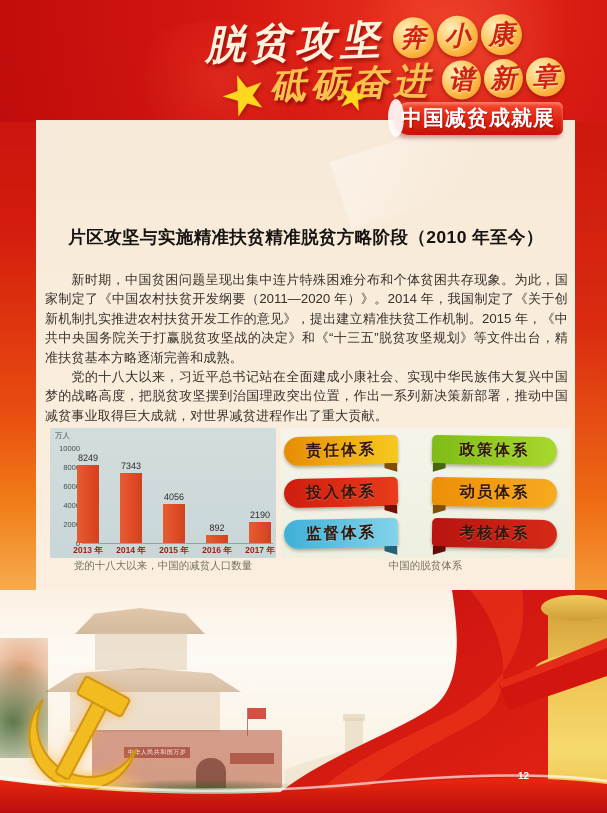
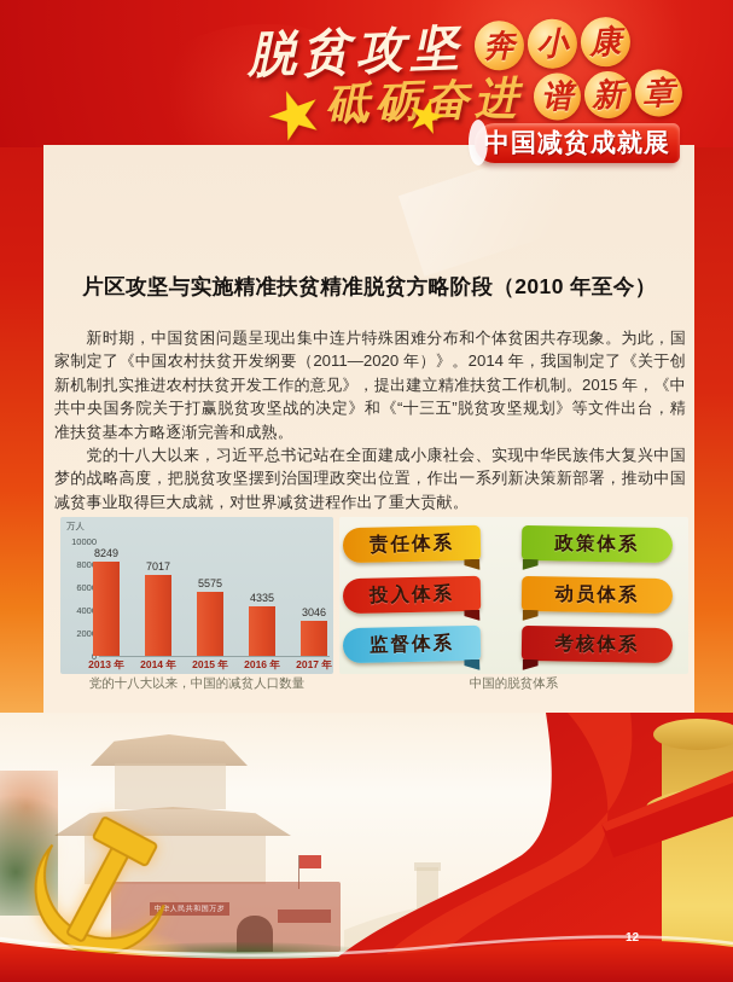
2014 年: 7343 -> 7017
2015 年: 4056 -> 5575
2016 年: 892 -> 4335
2017 年: 2190 -> 3046
